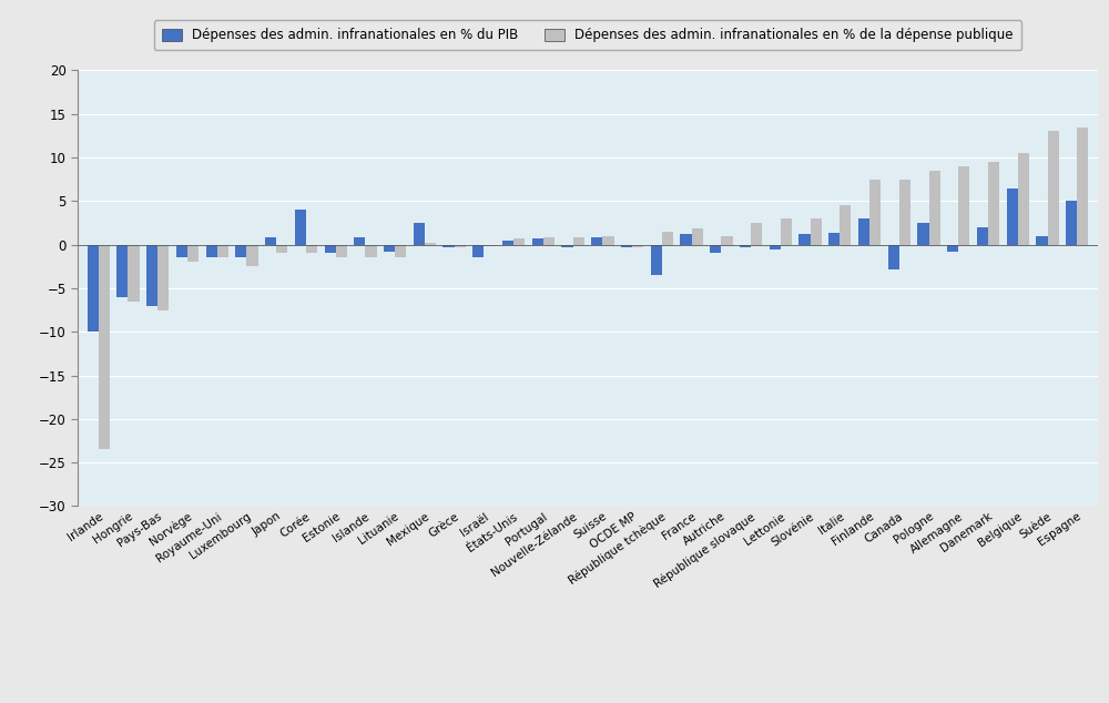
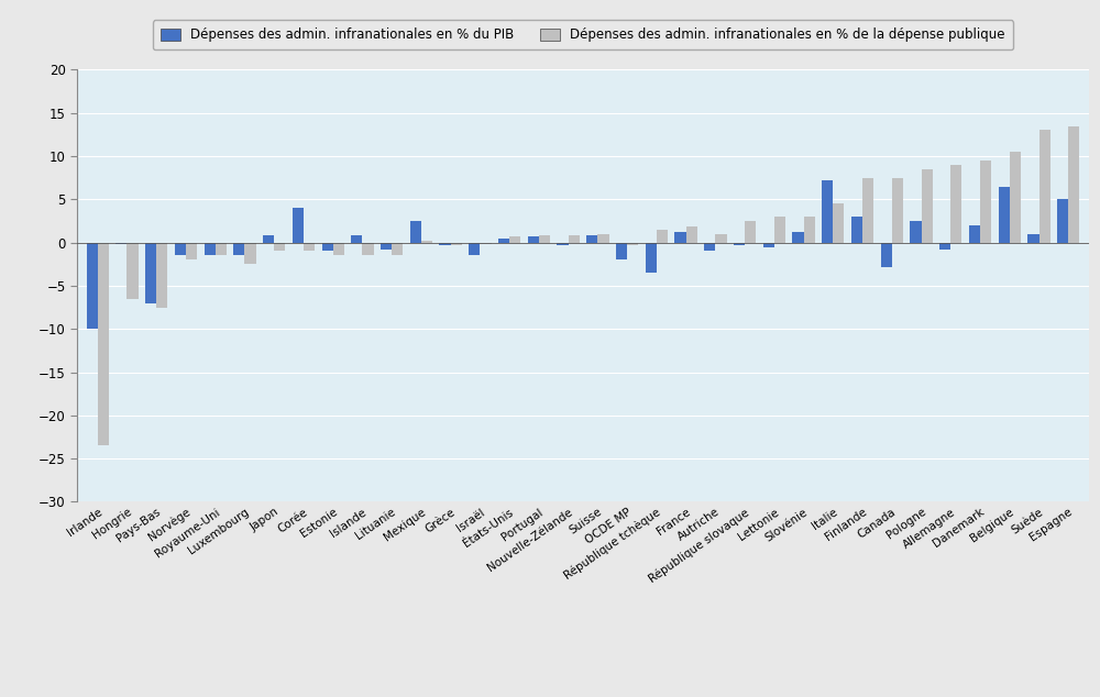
Dépenses des admin. infranationales en % du PIB/Hongrie: -6.0 -> -0.2
Dépenses des admin. infranationales en % du PIB/OCDE MP: -0.3 -> -2.0
Dépenses des admin. infranationales en % du PIB/Italie: 1.3 -> 7.2
